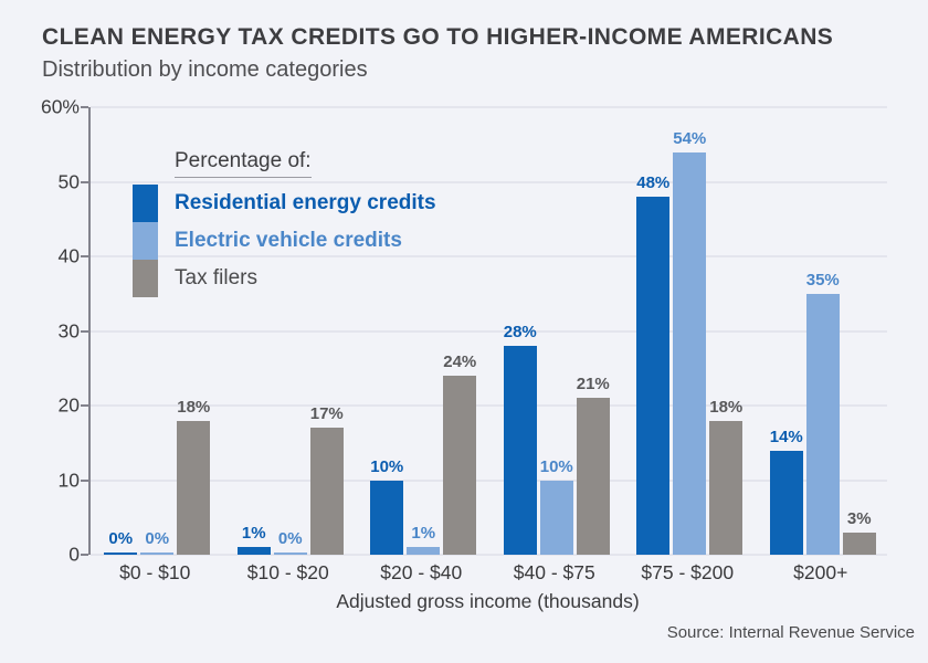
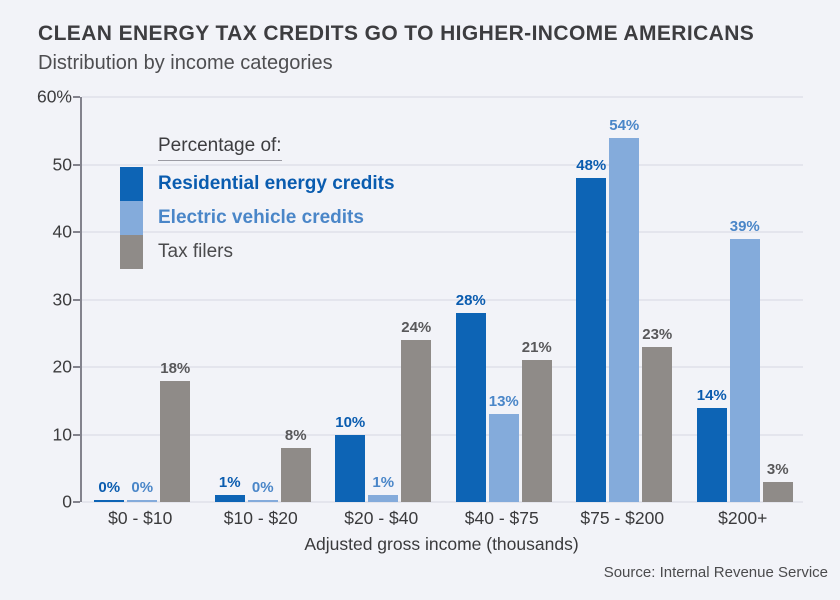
Tax filers/$10 - $20: 17% -> 8%
Electric vehicle credits/$40 - $75: 10% -> 13%
Tax filers/$75 - $200: 18% -> 23%
Electric vehicle credits/$200+: 35% -> 39%
